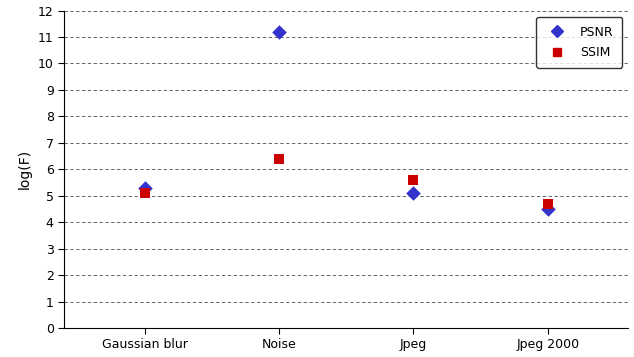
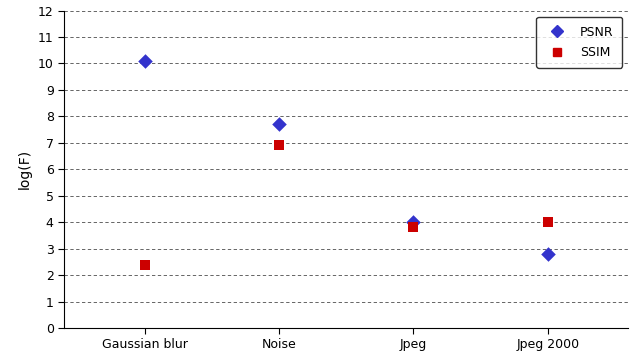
PSNR/Gaussian blur: 5.3 -> 10.1
SSIM/Gaussian blur: 5.1 -> 2.4
PSNR/Noise: 11.2 -> 7.7
SSIM/Noise: 6.4 -> 6.9
PSNR/Jpeg: 5.1 -> 4.0
SSIM/Jpeg: 5.6 -> 3.8
PSNR/Jpeg 2000: 4.5 -> 2.8
SSIM/Jpeg 2000: 4.7 -> 4.0
